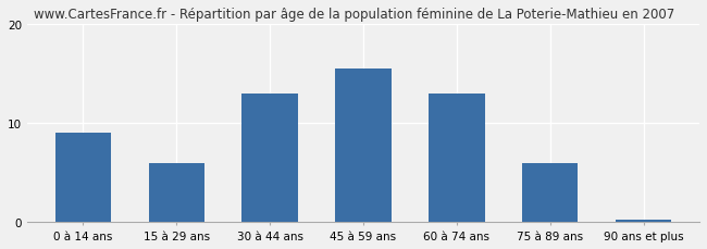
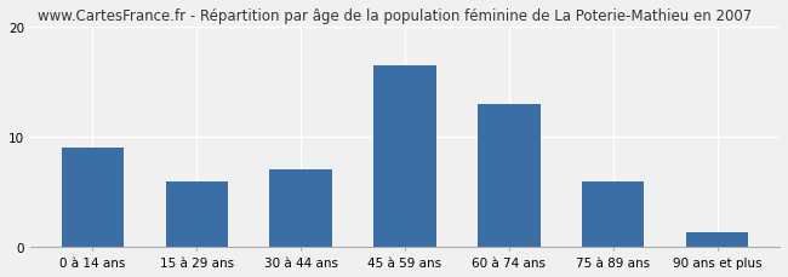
30 à 44 ans: 13.0 -> 7.0
45 à 59 ans: 15.5 -> 16.4
90 ans et plus: 0.3 -> 1.4
